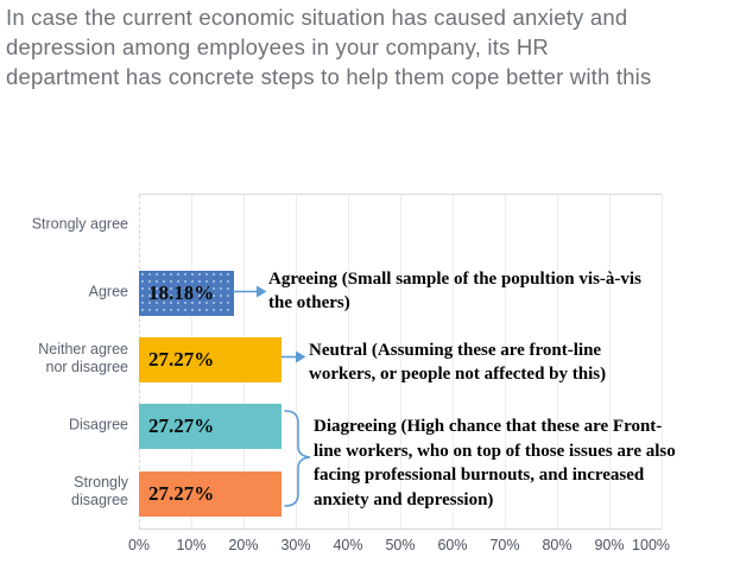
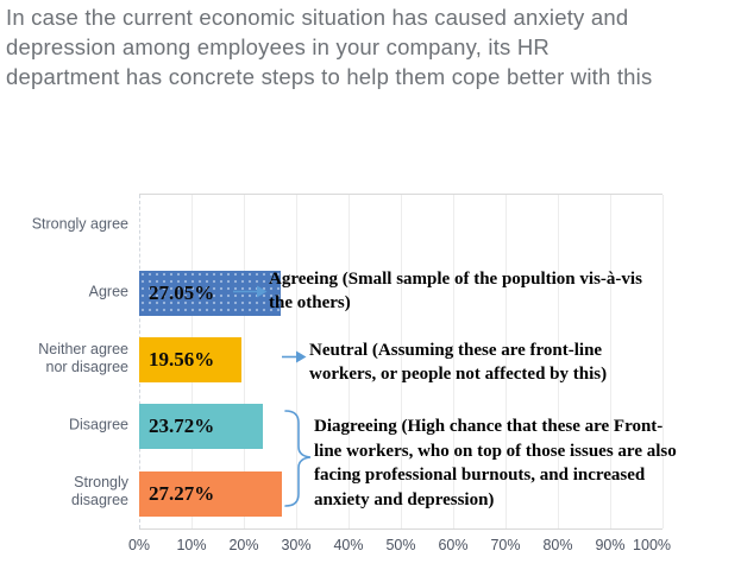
Agree: 18.18% -> 27.05%
Neither agree nor disagree: 27.27% -> 19.56%
Disagree: 27.27% -> 23.72%
